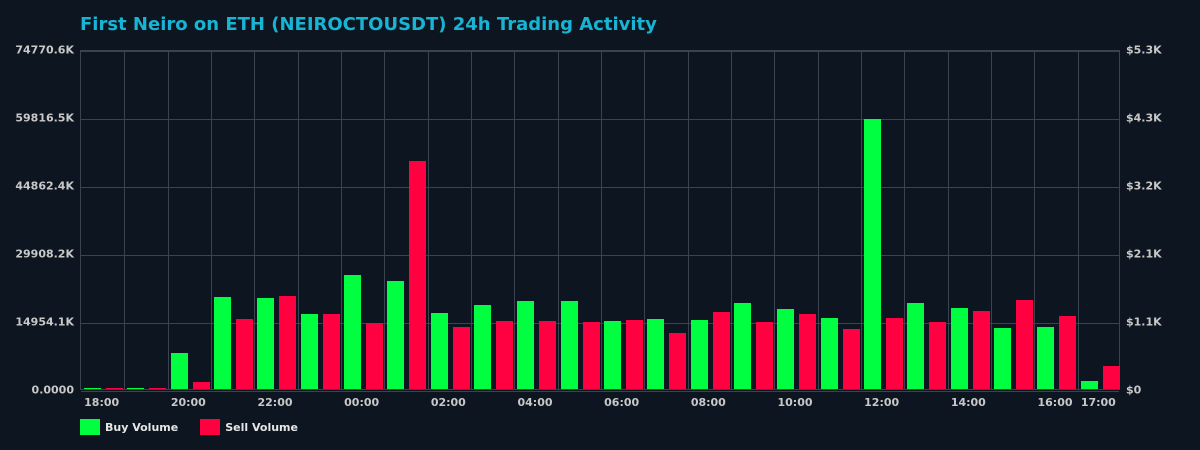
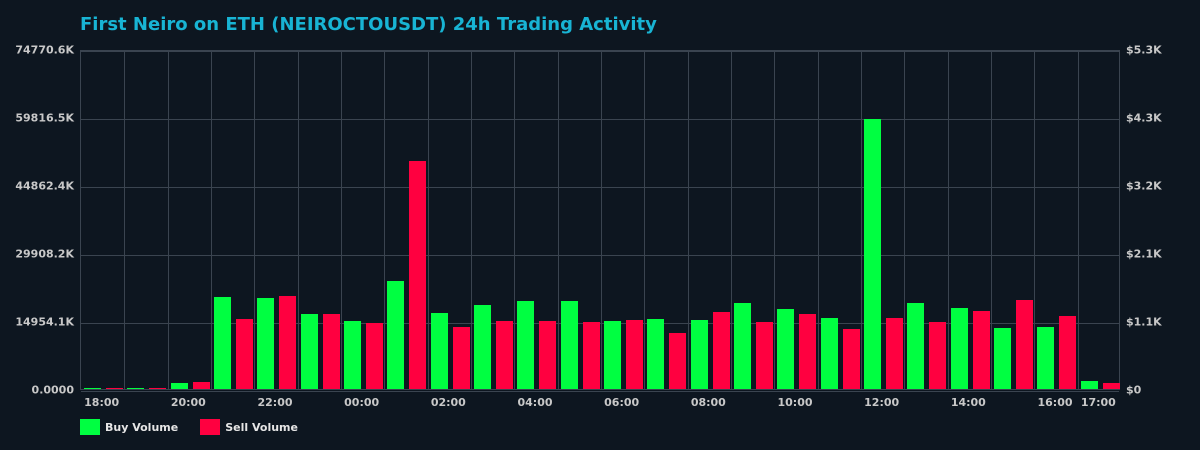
Buy Volume/20:00: 8000K -> 1000K
Buy Volume/00:00: 25000K -> 15000K
Sell Volume/17:00: 5000K -> 1000K
